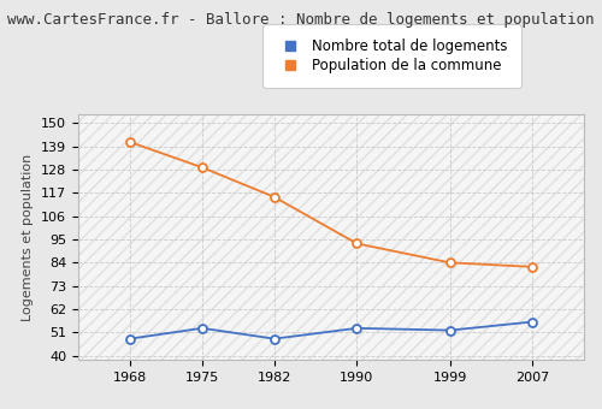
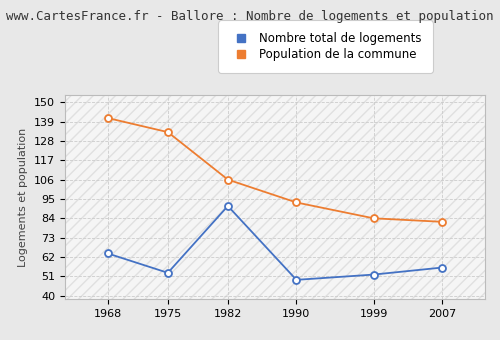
Nombre total de logements/1968: 48 -> 64
Population de la commune/1975: 129 -> 133
Nombre total de logements/1982: 48 -> 91
Population de la commune/1982: 115 -> 106
Nombre total de logements/1990: 53 -> 49
